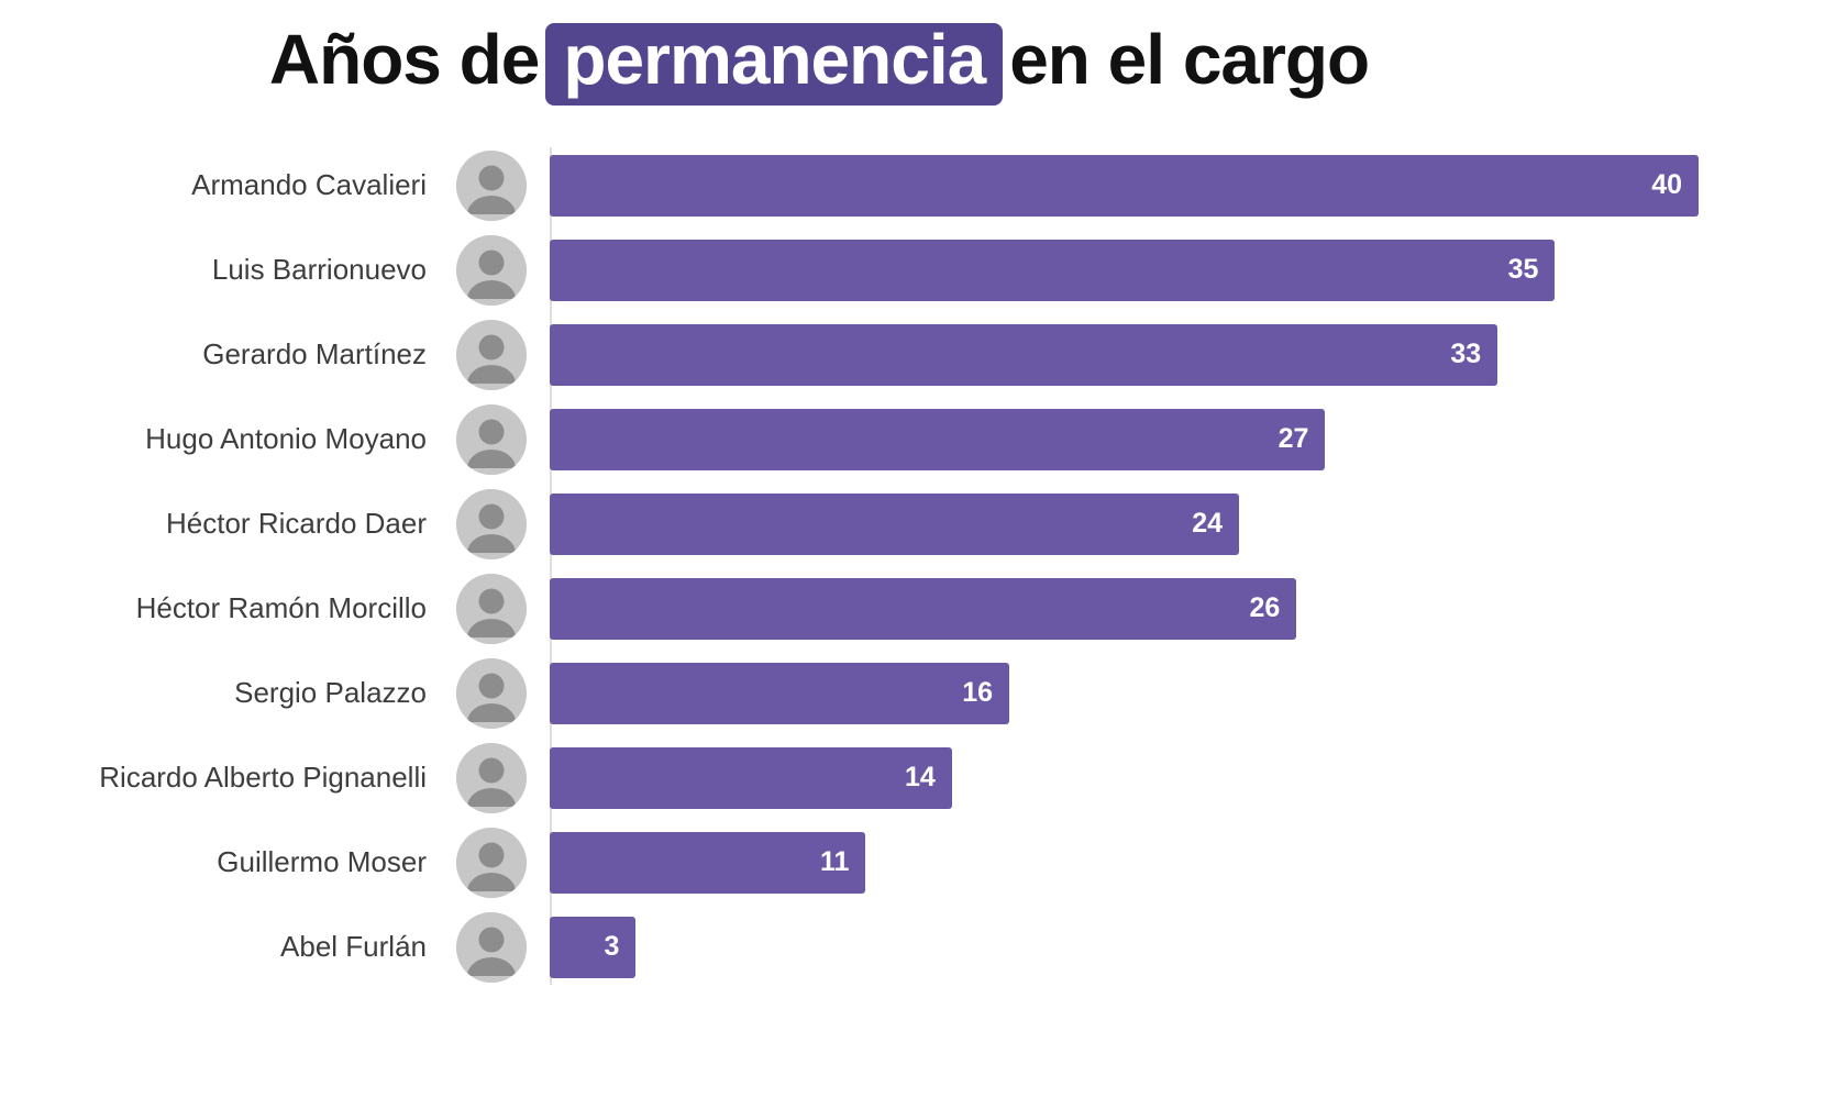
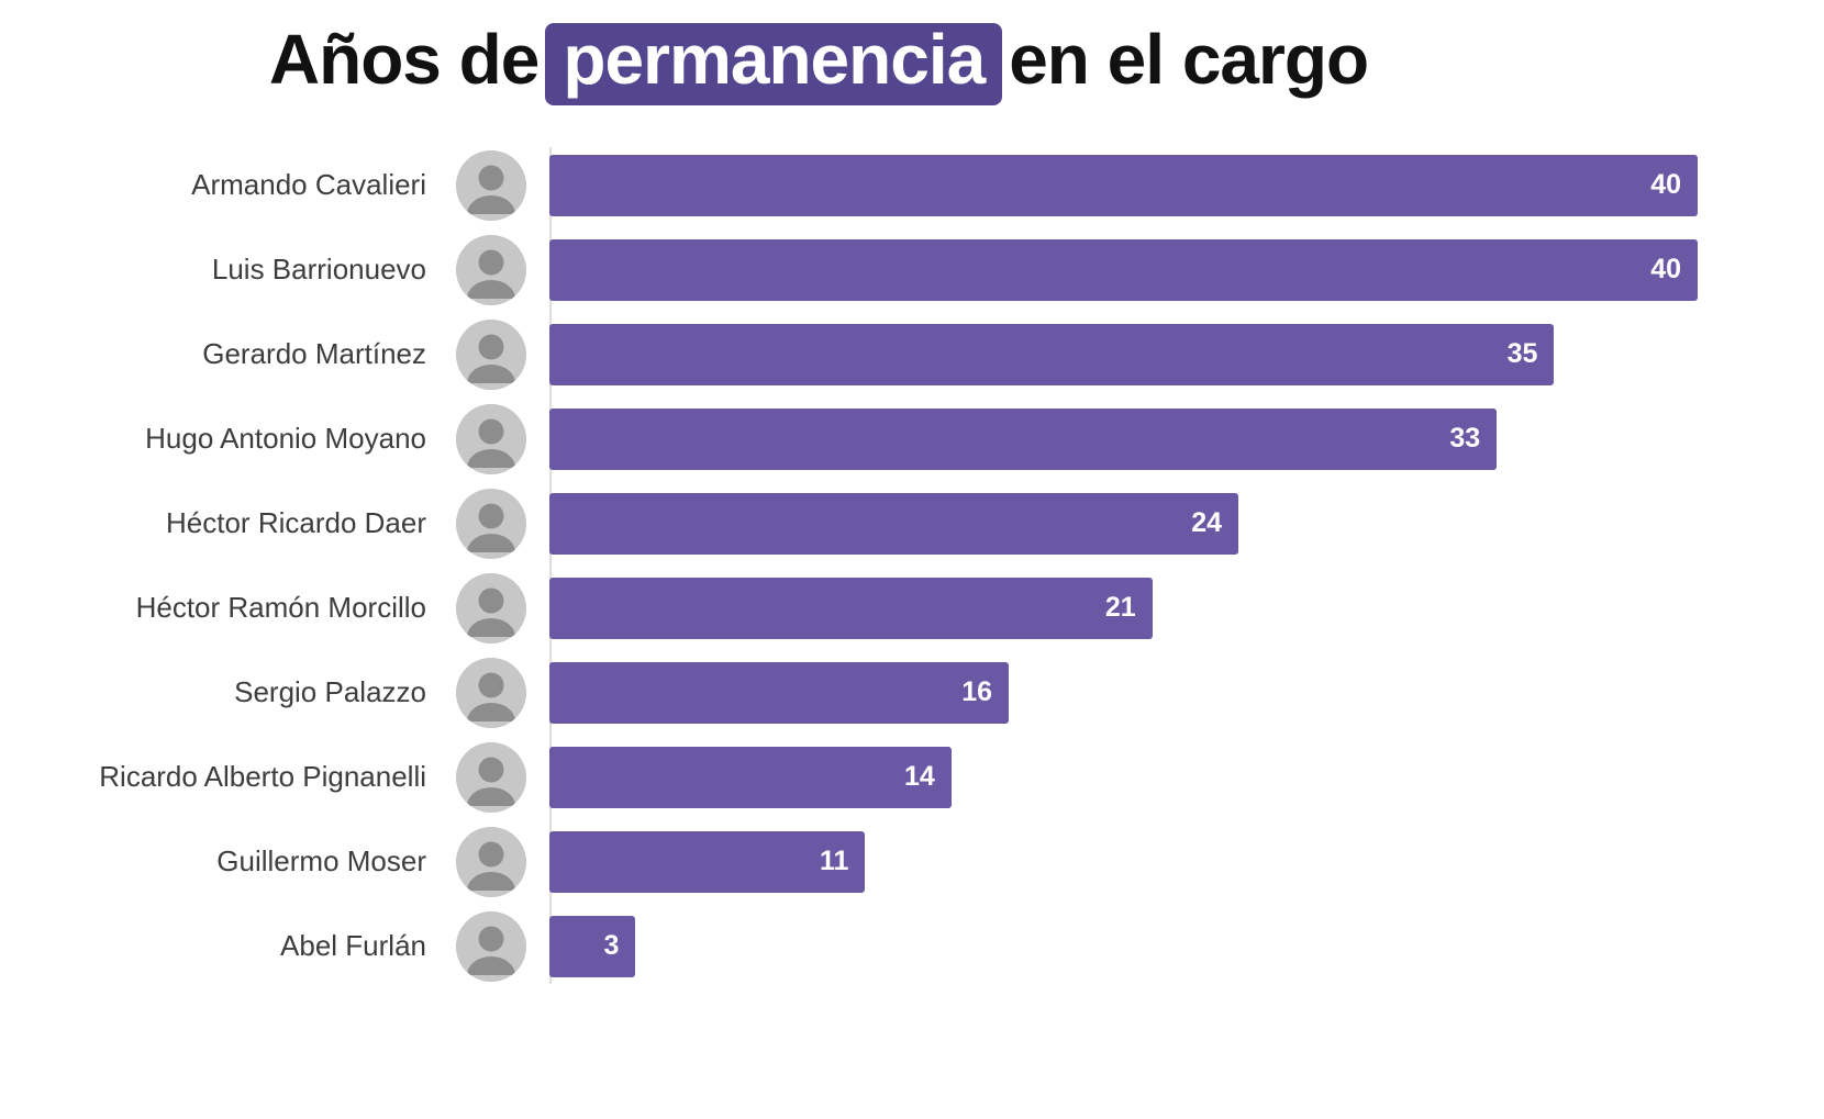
Luis Barrionuevo: 35 -> 40
Gerardo Martínez: 33 -> 35
Hugo Antonio Moyano: 27 -> 33
Héctor Ramón Morcillo: 26 -> 21
